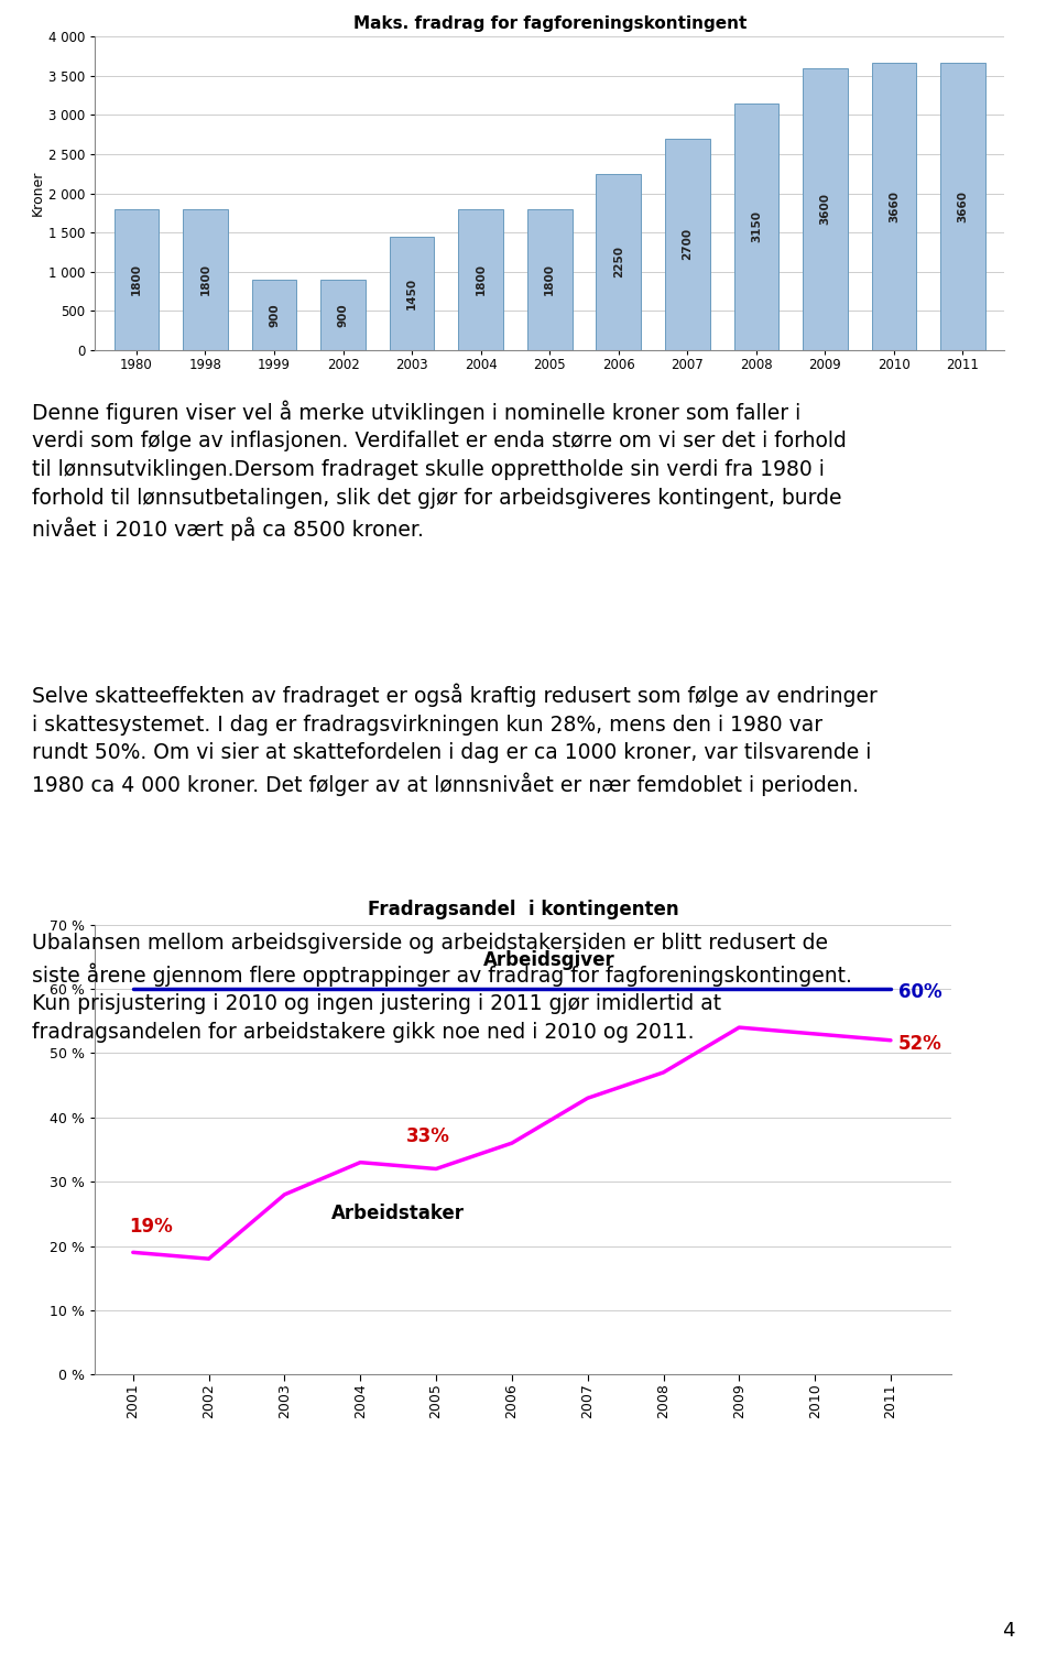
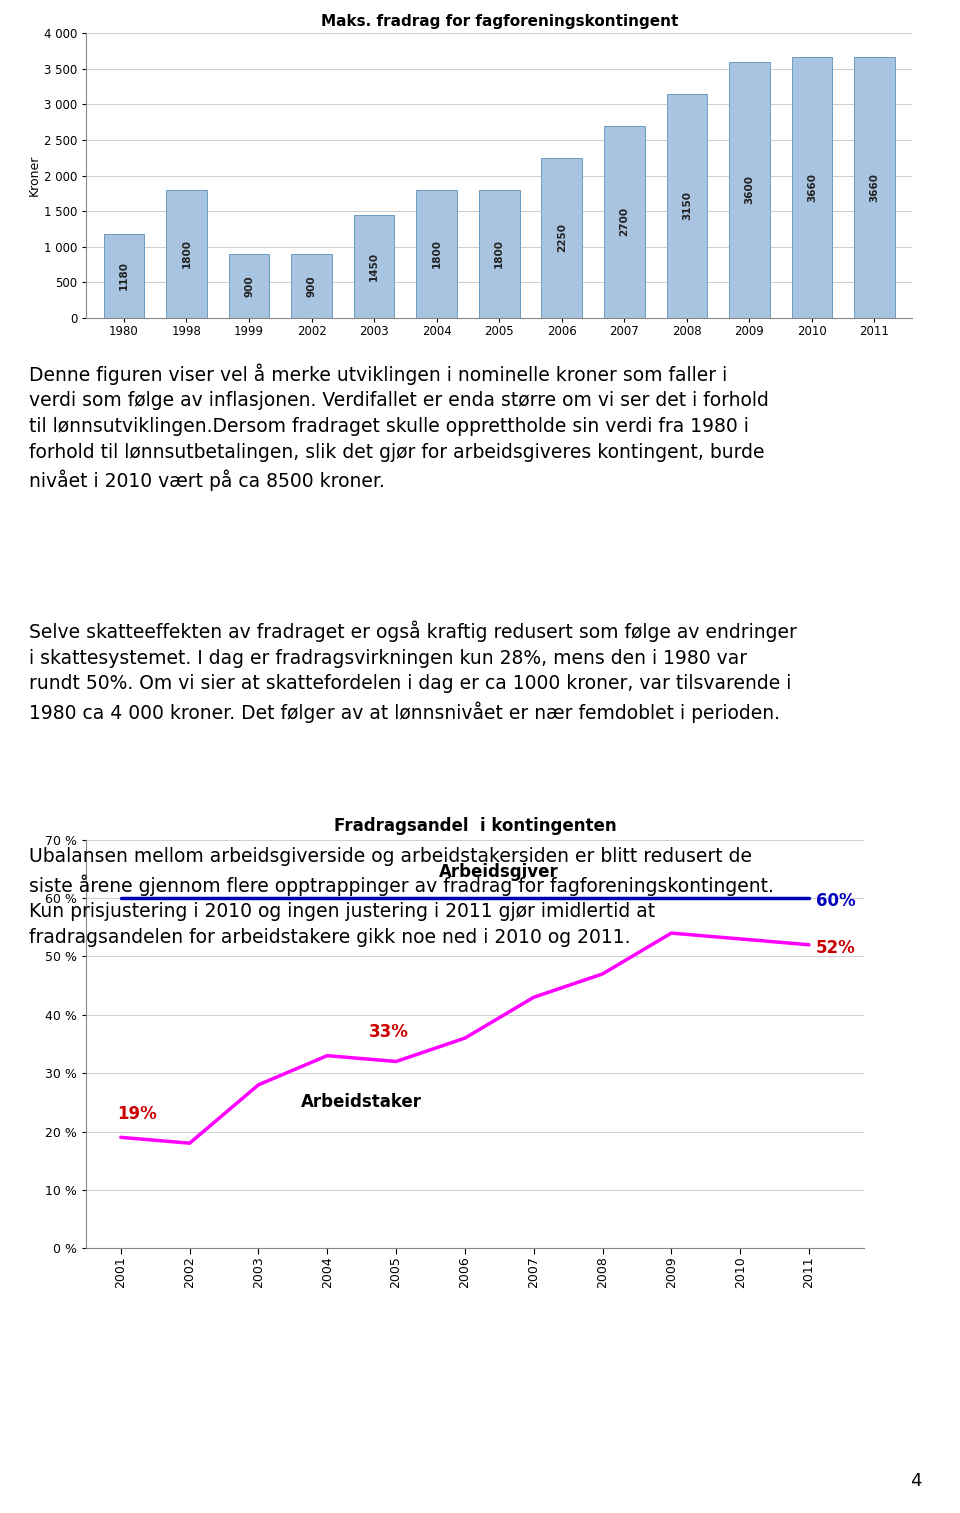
Maks. fradrag for fagforeningskontingent/1980: 1800 -> 1180
